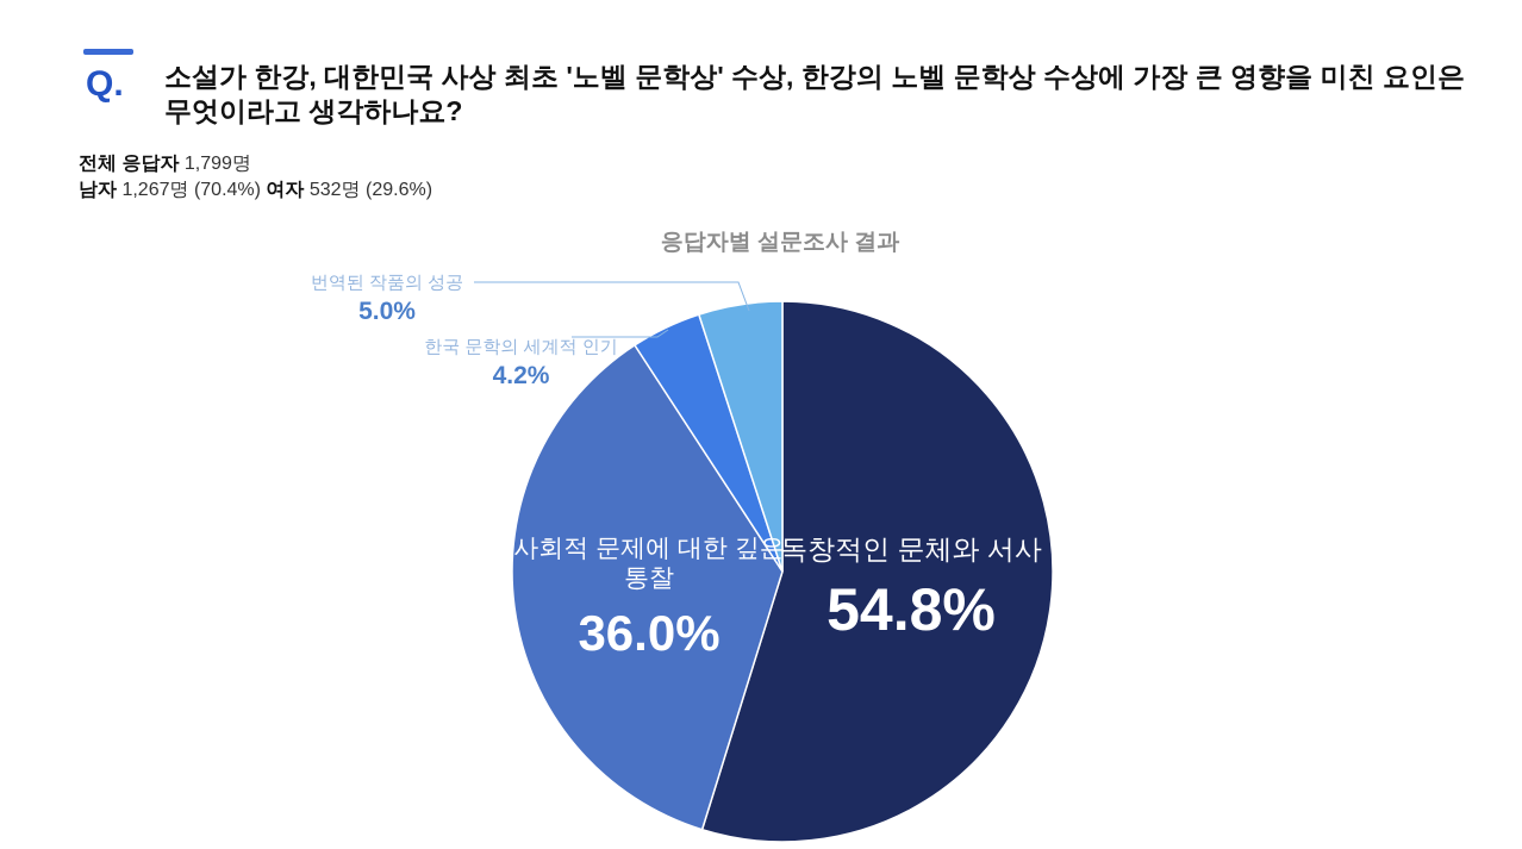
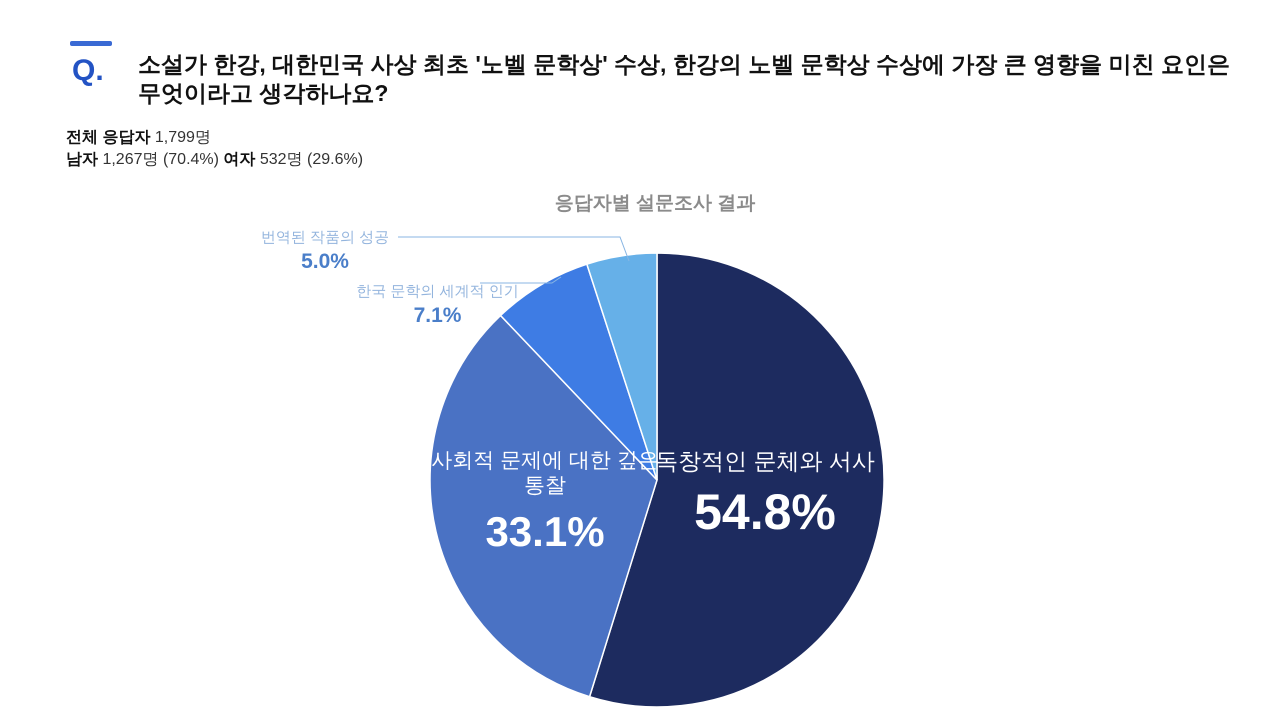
사회적 문제에 대한 깊은 통찰: 36.0% -> 33.1%
한국 문학의 세계적 인기: 4.2% -> 7.1%
